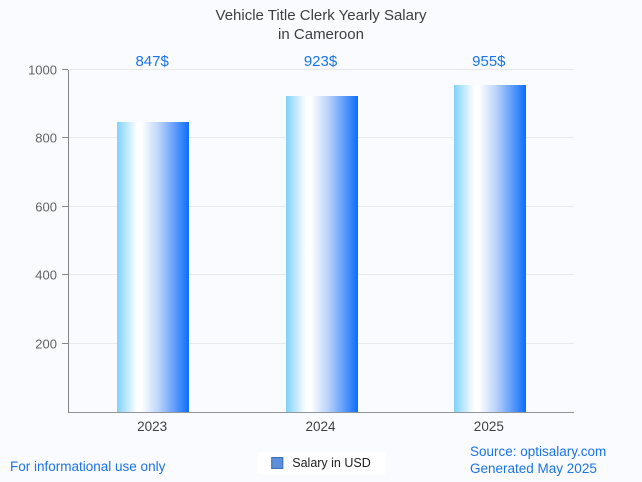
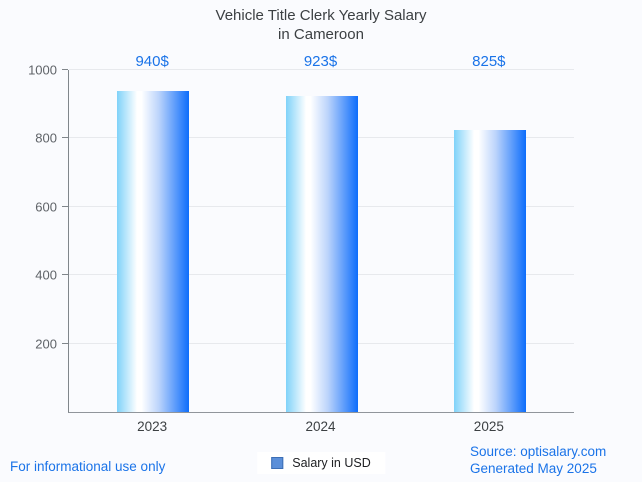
2023: 847 -> 940
2025: 955 -> 825
